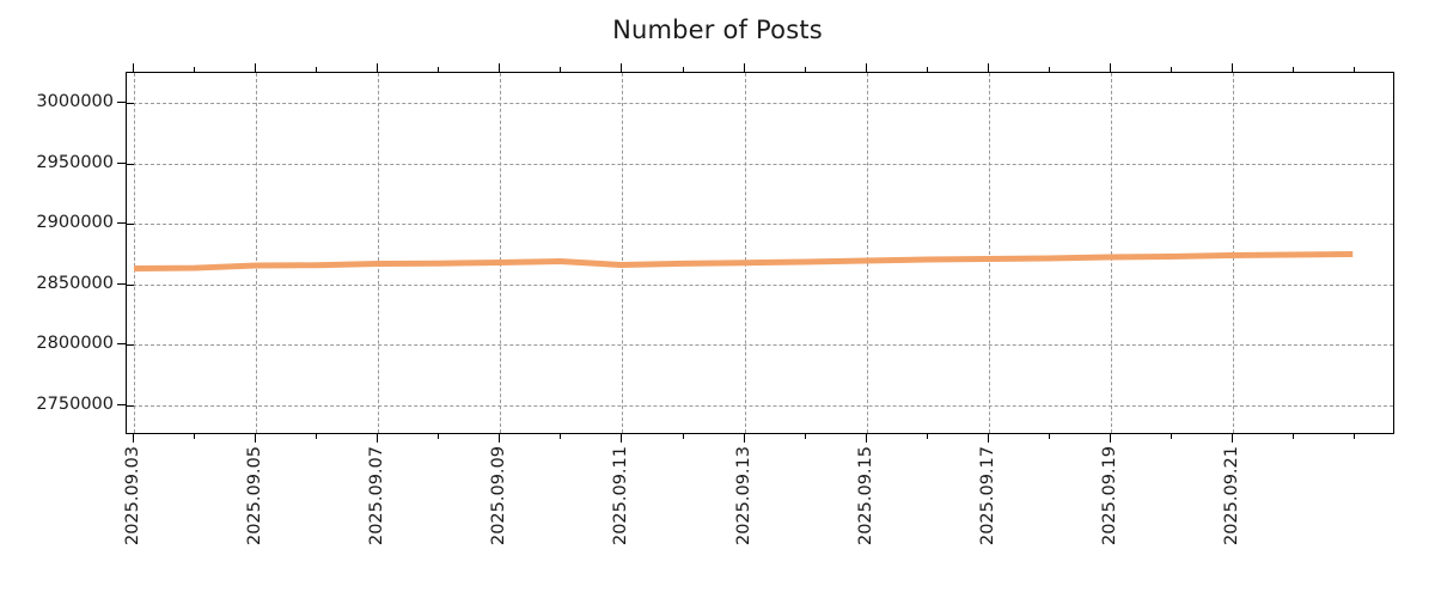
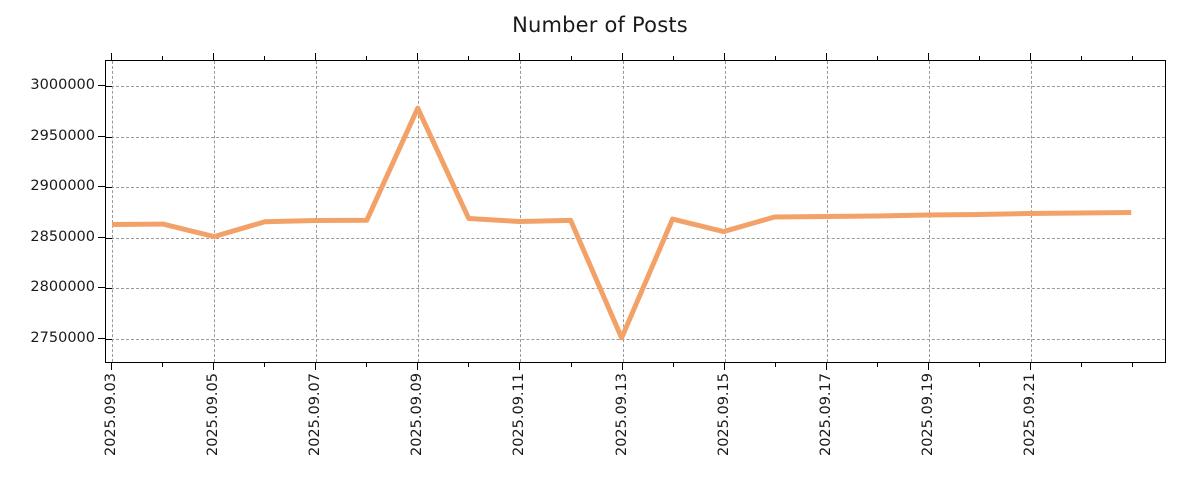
2025.09.05: 2864000 -> 2850000
2025.09.09: 2867000 -> 2978000
2025.09.13: 2867000 -> 2749000
2025.09.15: 2868000 -> 2855000
